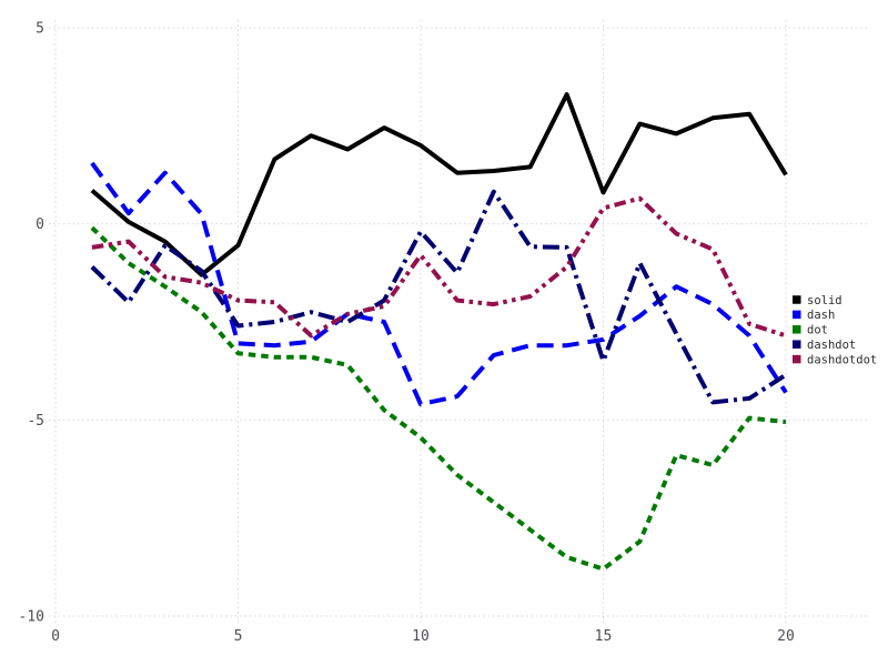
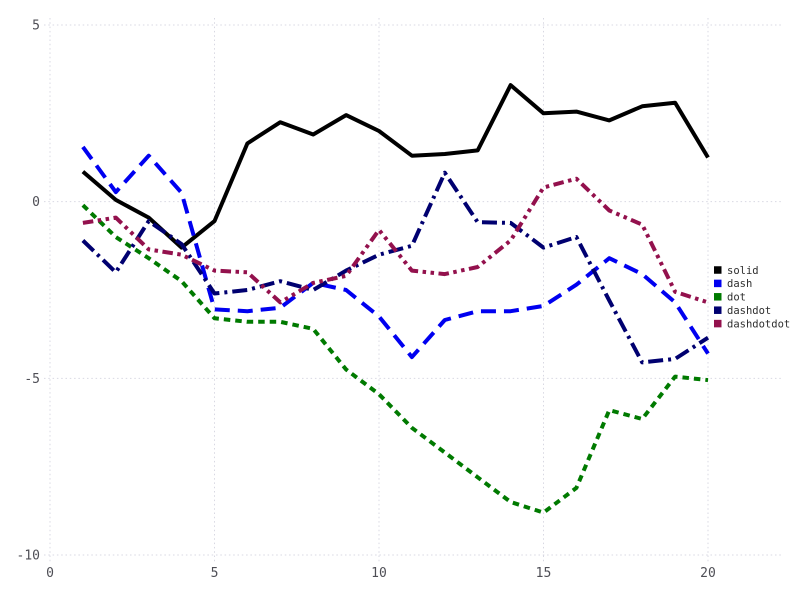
dash/10: -4.6 -> -3.2
dashdot/10: -0.2 -> -1.5
solid/15: 0.8 -> 2.5
dashdot/15: -3.5 -> -1.3
